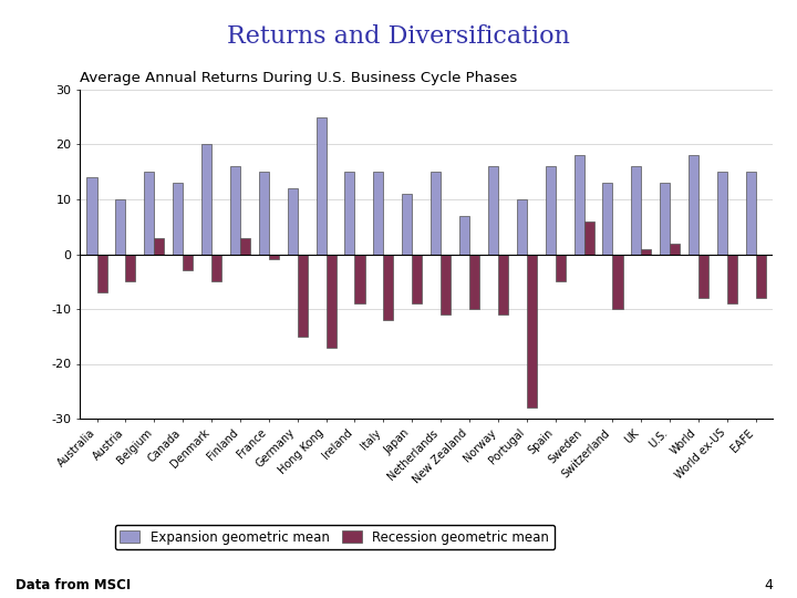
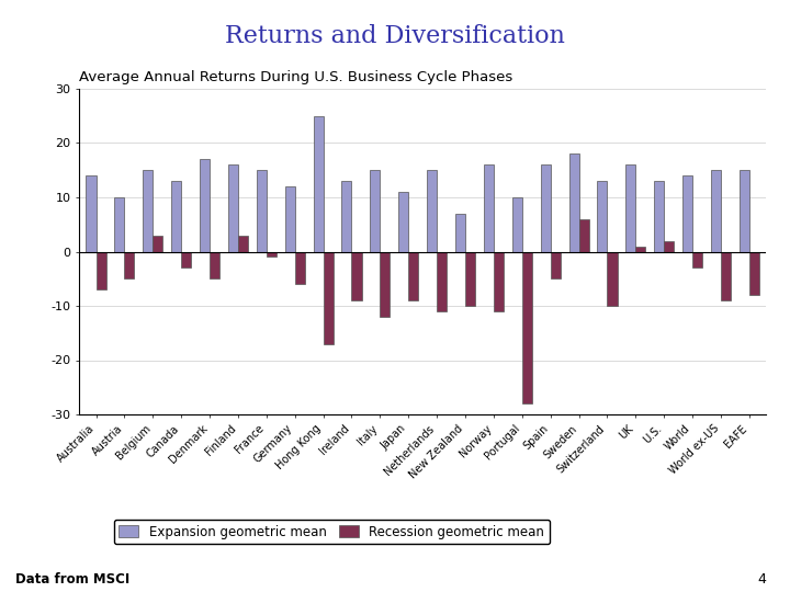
Expansion geometric mean/Denmark: 20 -> 17
Recession geometric mean/Germany: -15 -> -6
Expansion geometric mean/Ireland: 15 -> 13
Expansion geometric mean/World: 18 -> 14
Recession geometric mean/World: -8 -> -3
